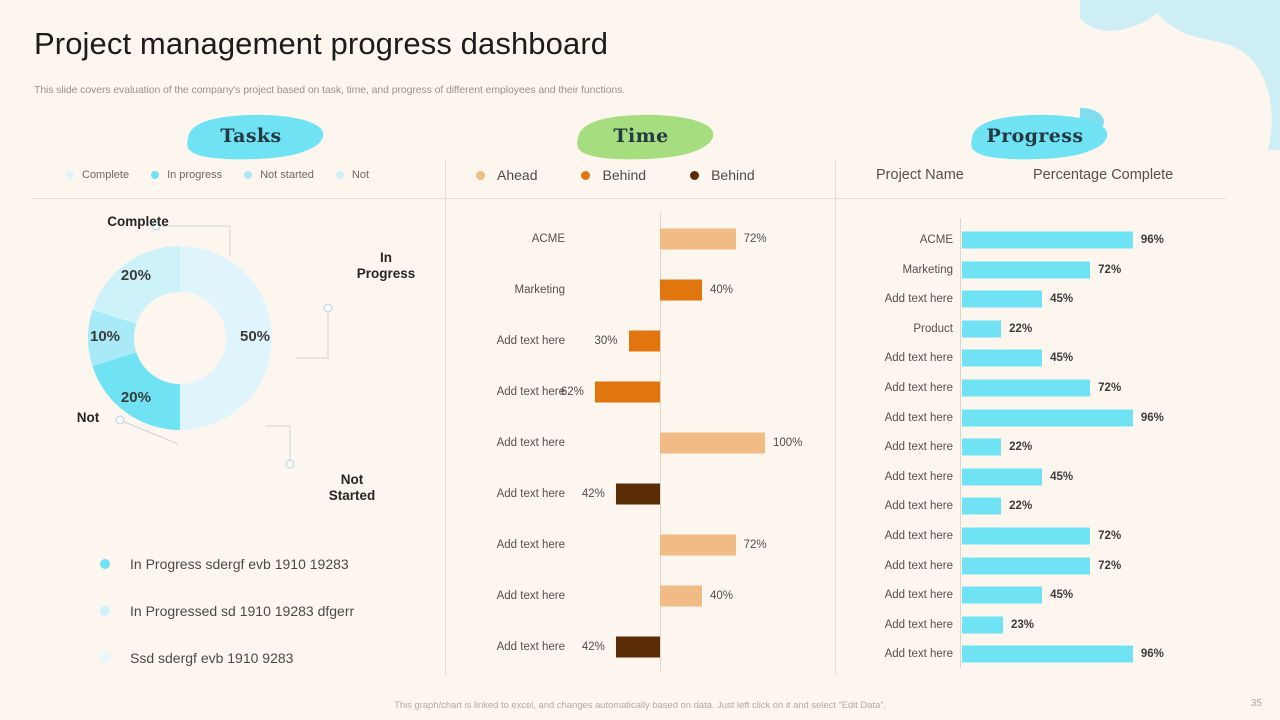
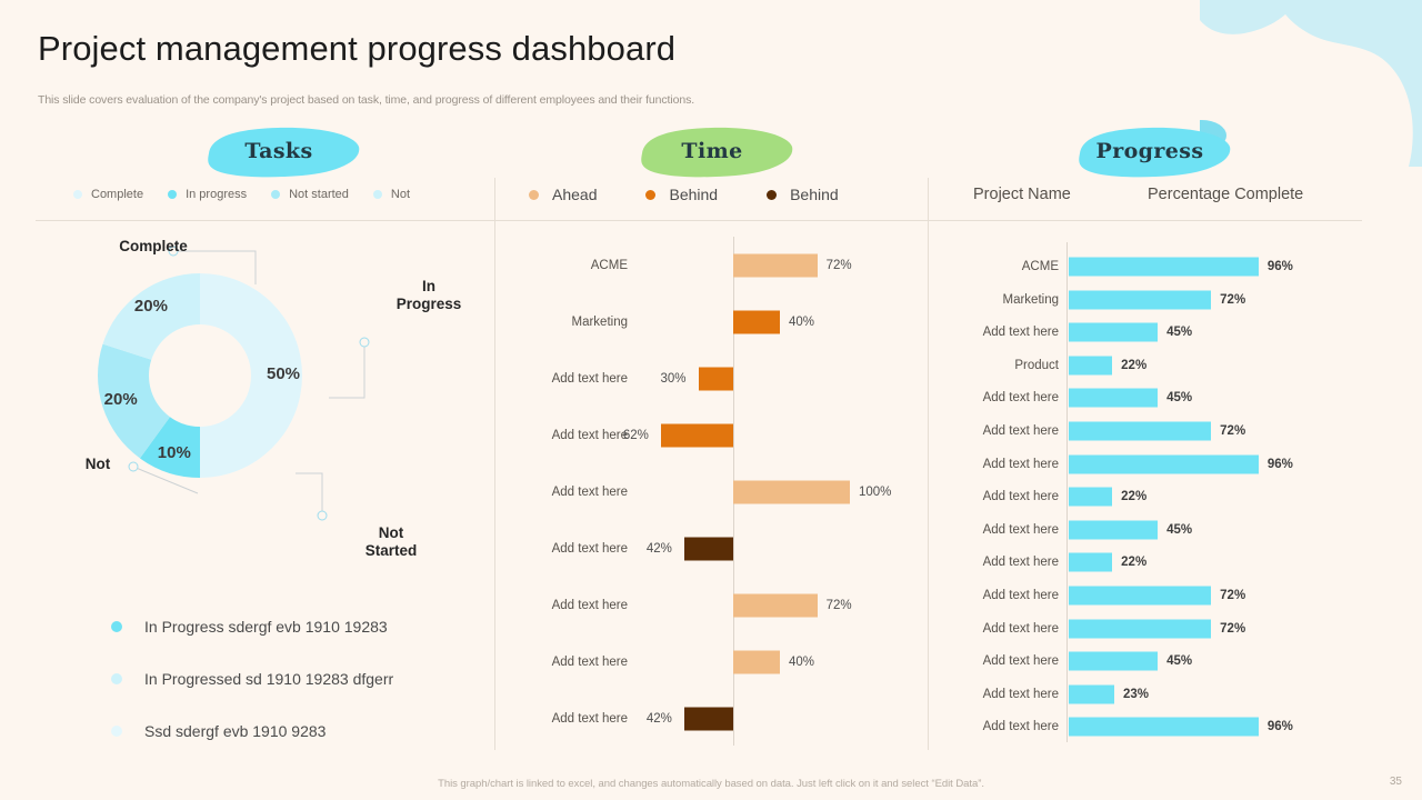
Tasks/In Progress: 20% -> 10%
Tasks/Not Started: 10% -> 20%
